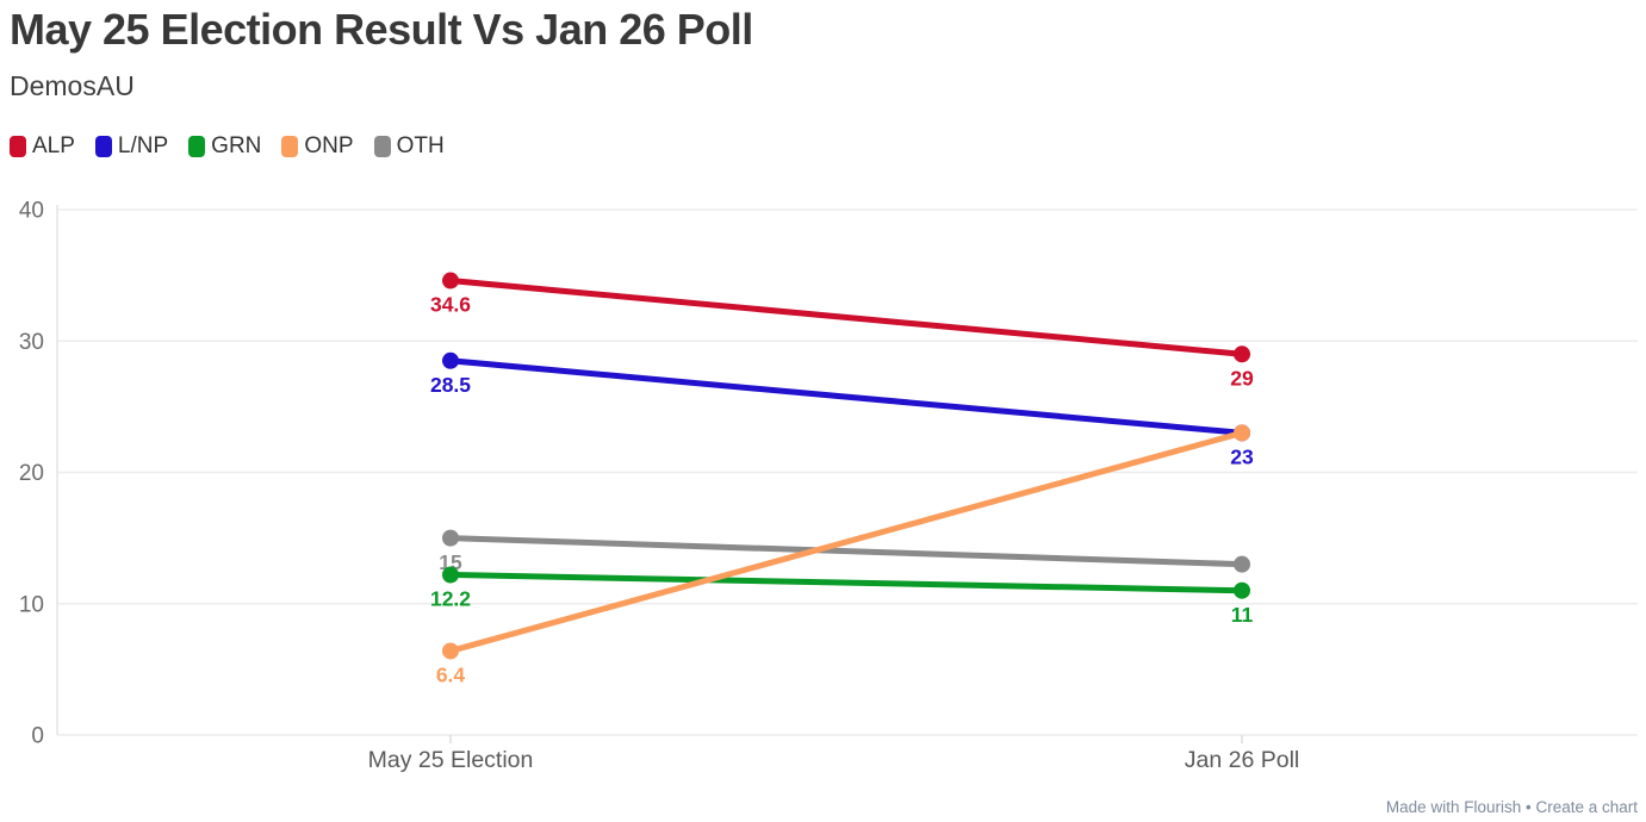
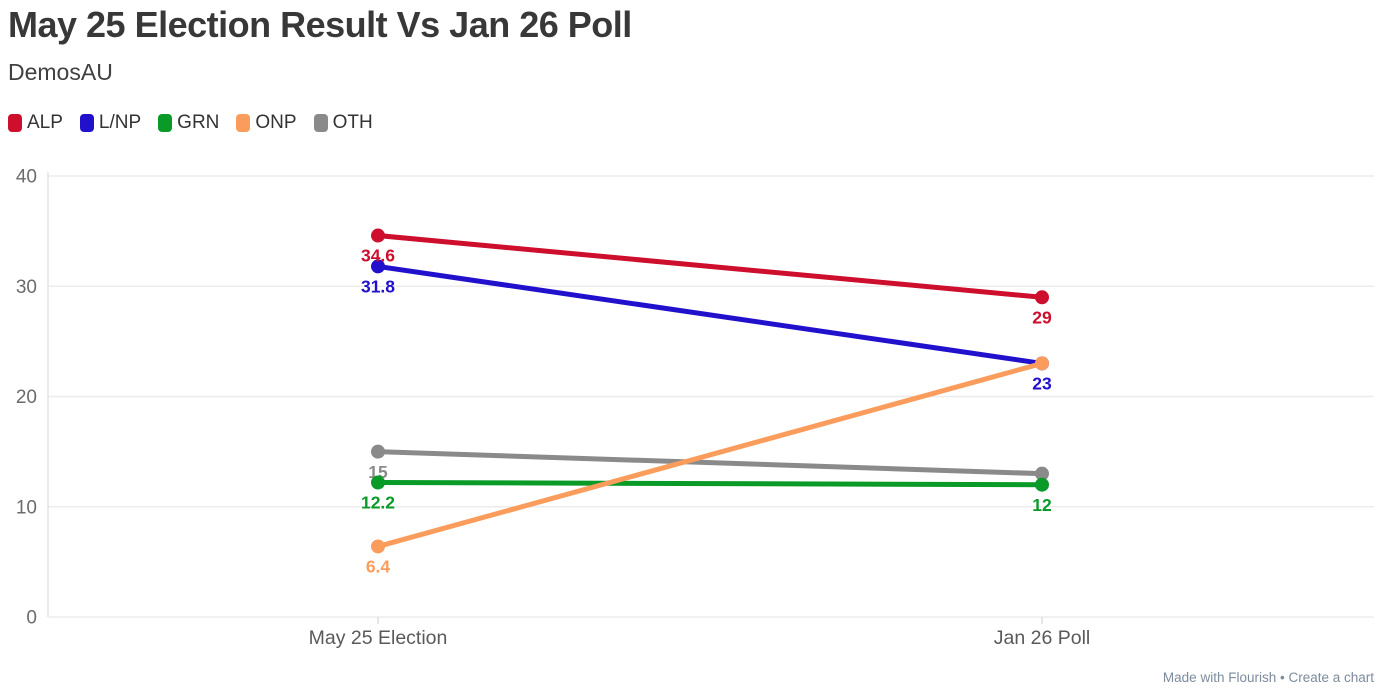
L/NP/May 25 Election: 28.5 -> 31.8
GRN/Jan 26 Poll: 11 -> 12
